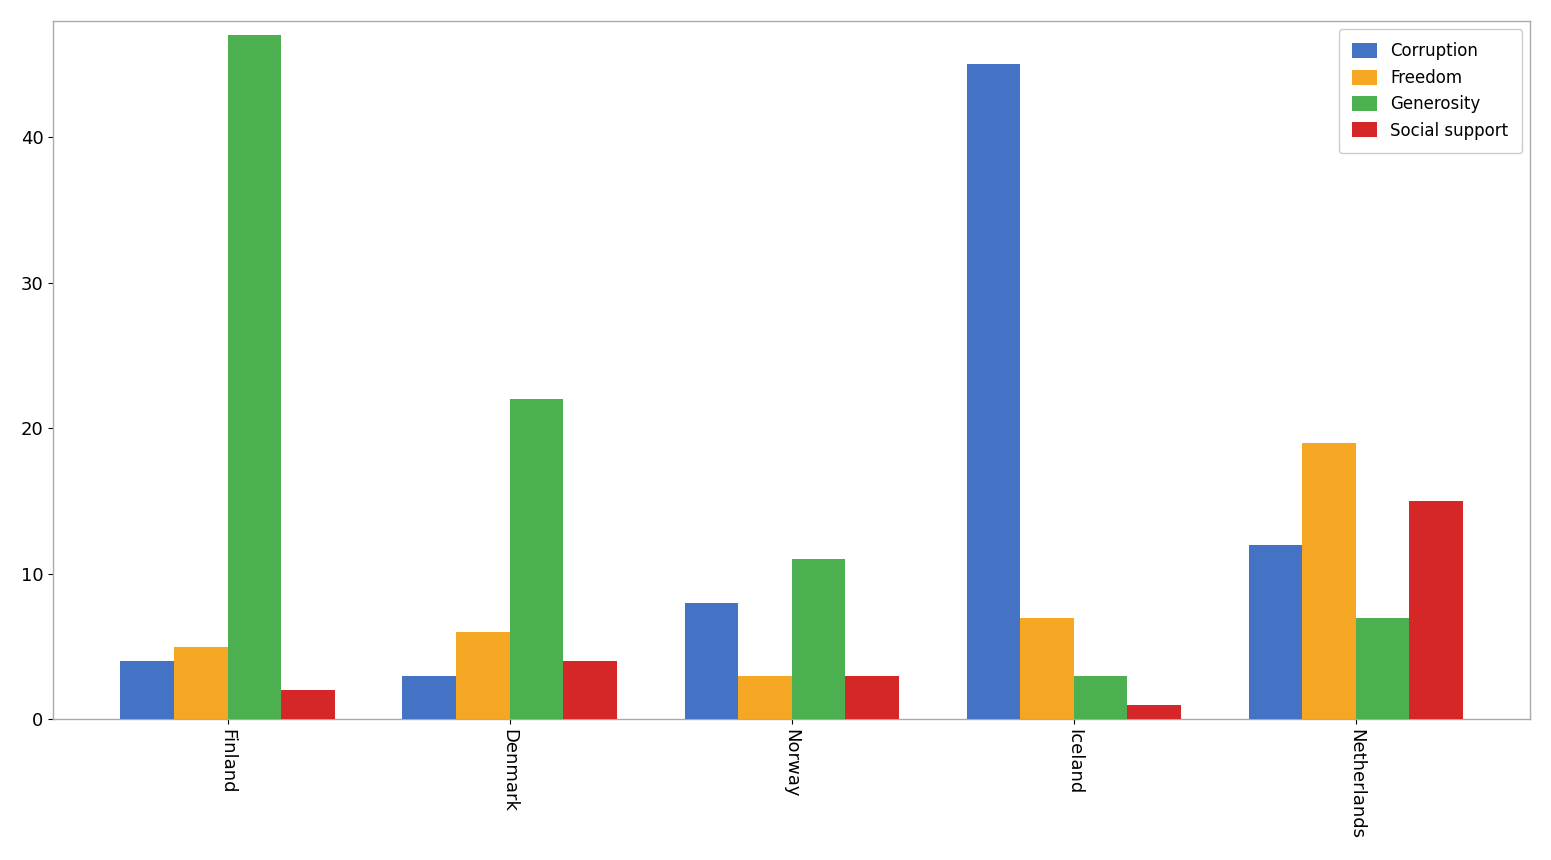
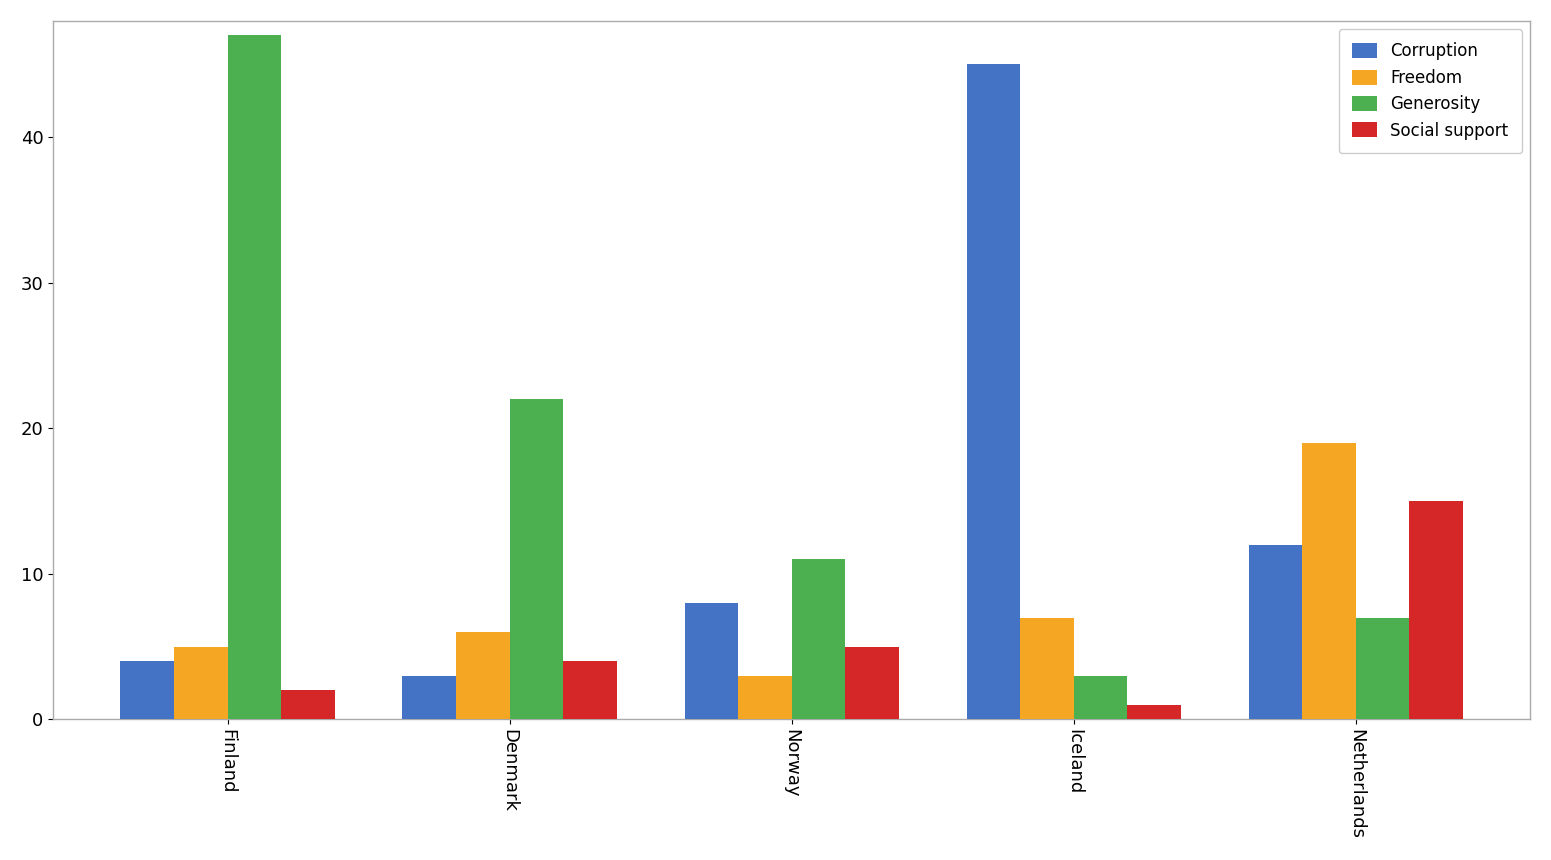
Social support/Norway: 3 -> 5
